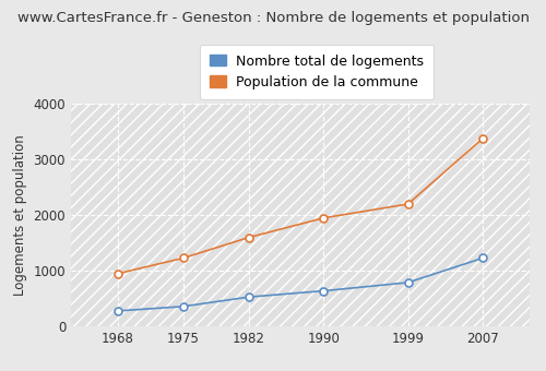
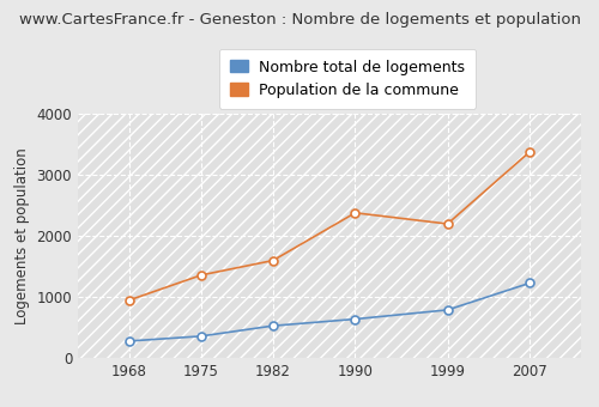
Population de la commune/1975: 1230 -> 1360
Population de la commune/1990: 1950 -> 2380
